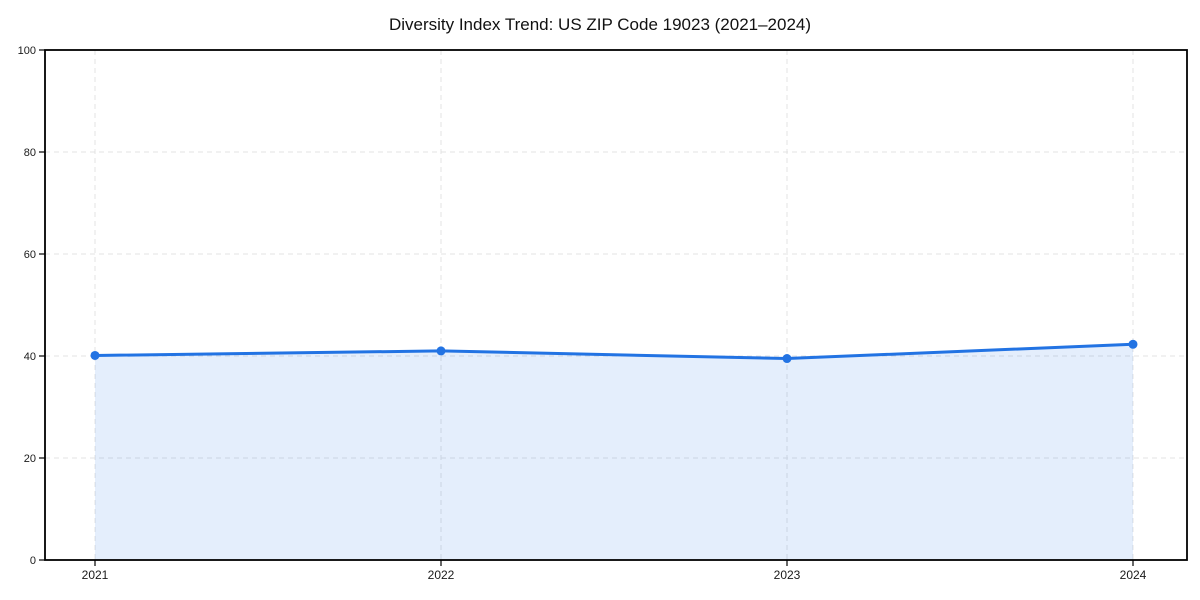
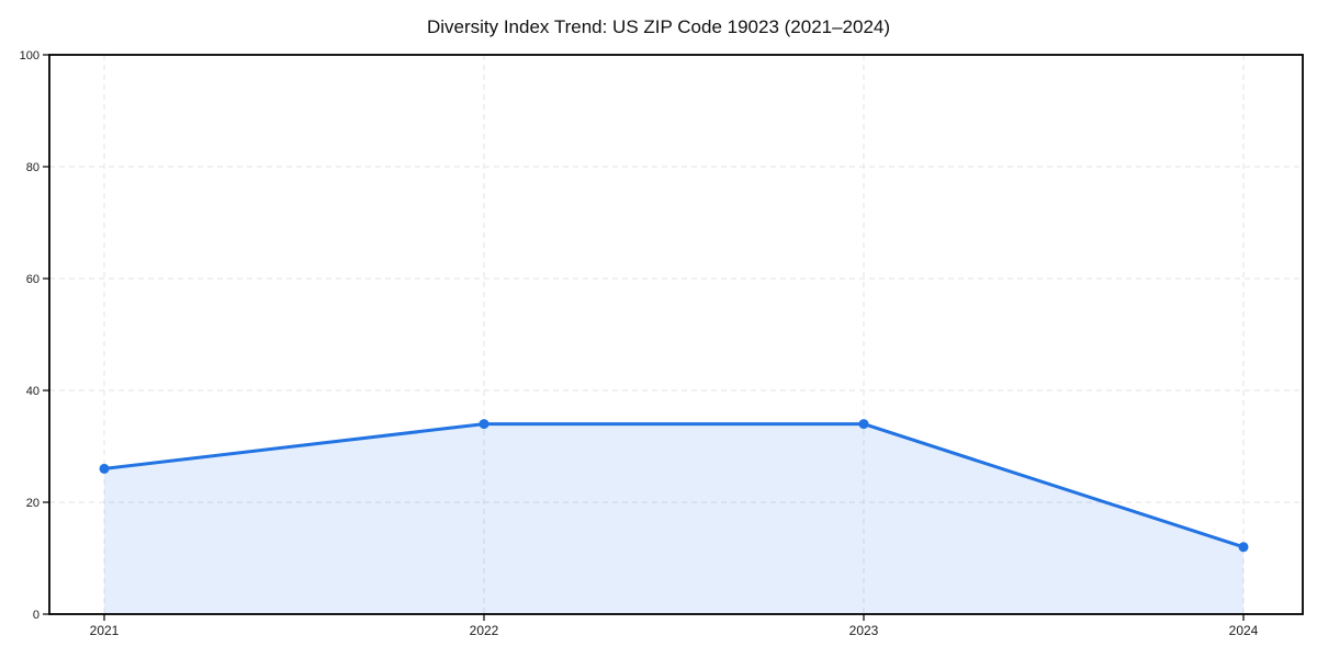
2021: 40 -> 26
2022: 41 -> 34
2023: 40 -> 34
2024: 42 -> 12
